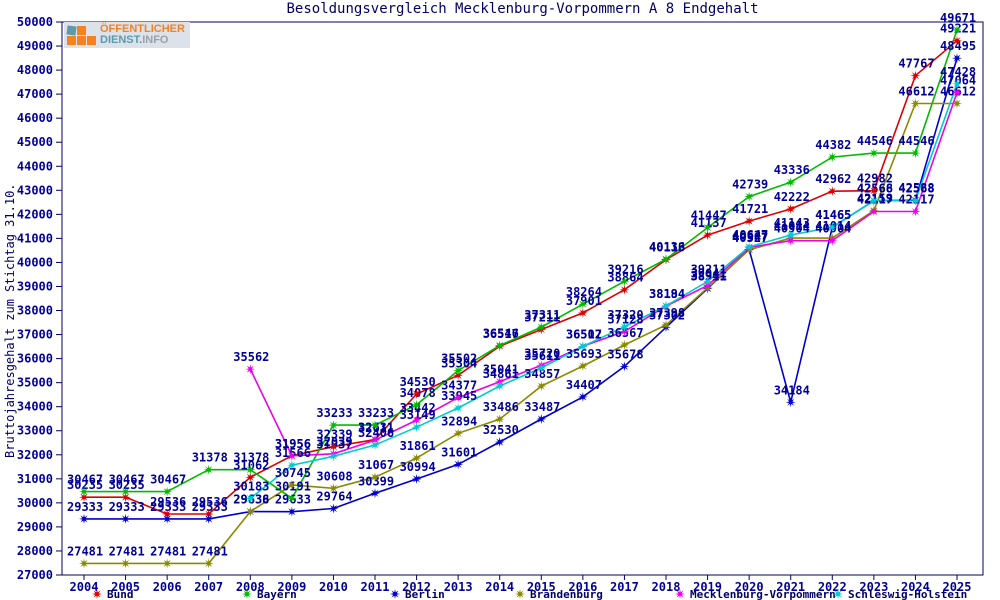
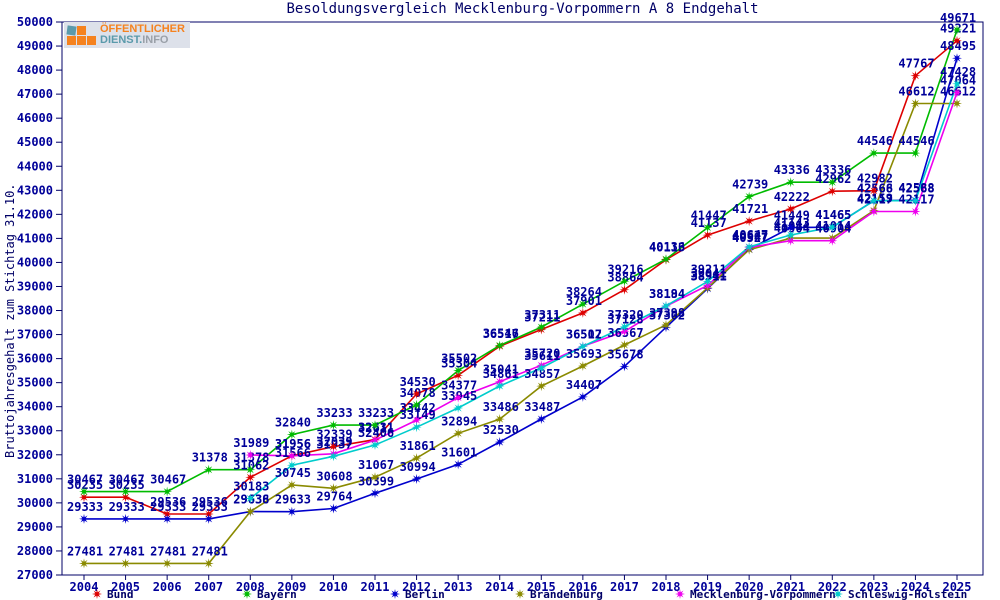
Mecklenburg-Vorpommern/2008: 35562 -> 31989
Bayern/2009: 30191 -> 32840
Berlin/2021: 34184 -> 41449
Bayern/2022: 44382 -> 43336
